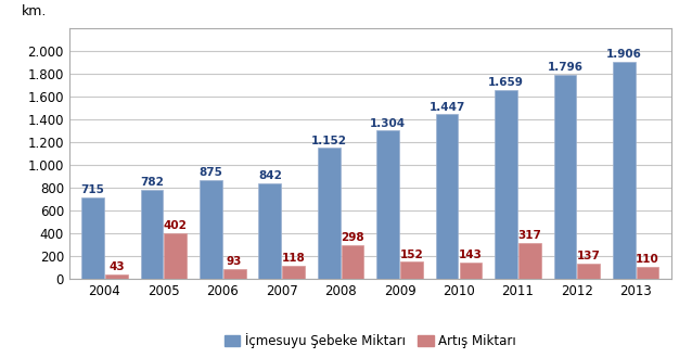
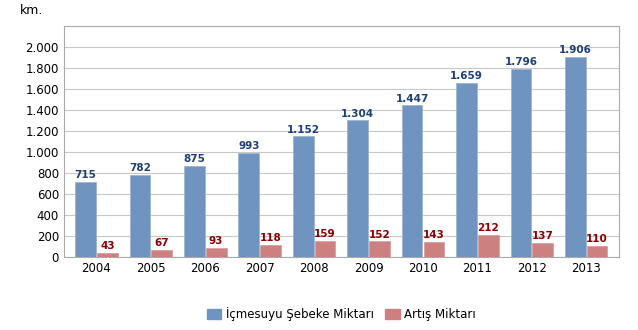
Artış Miktarı/2005: 402 -> 67
İçmesuyu Şebeke Miktarı/2007: 842 -> 993
Artış Miktarı/2008: 298 -> 159
Artış Miktarı/2011: 317 -> 212
